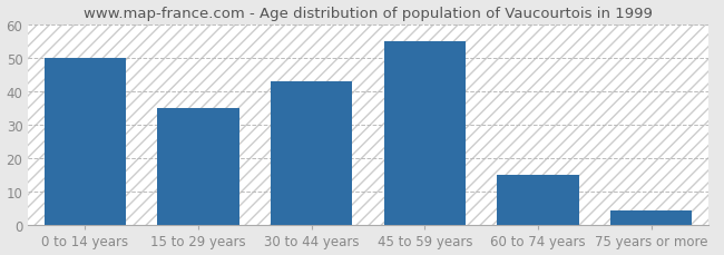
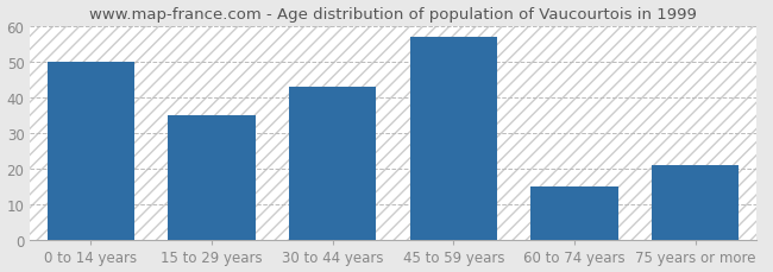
45 to 59 years: 55.0 -> 57.0
75 years or more: 4.5 -> 21.0
